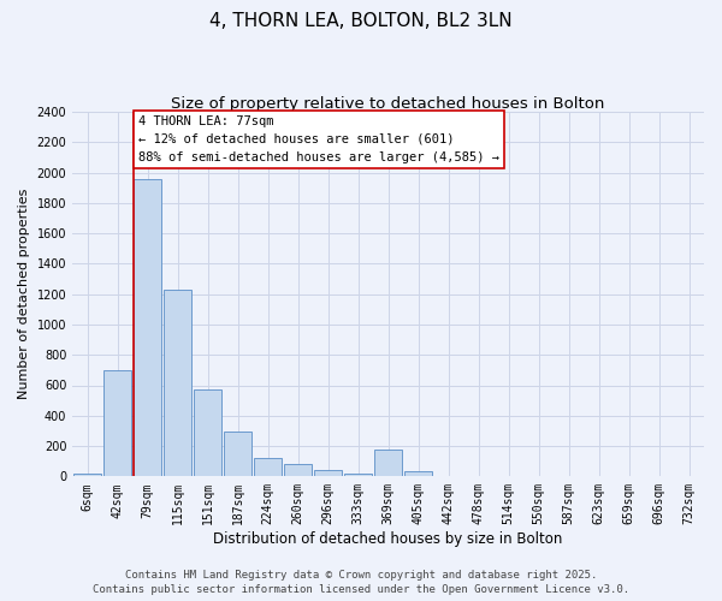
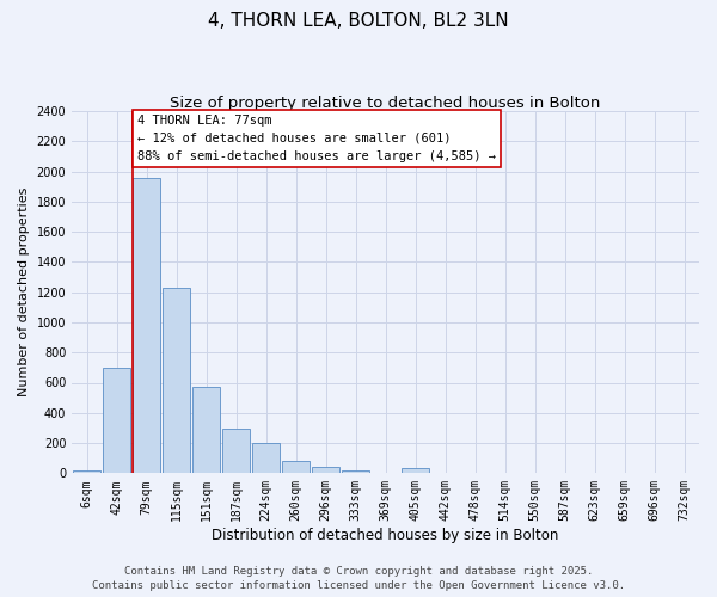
224sqm: 120 -> 200
369sqm: 180 -> 0
